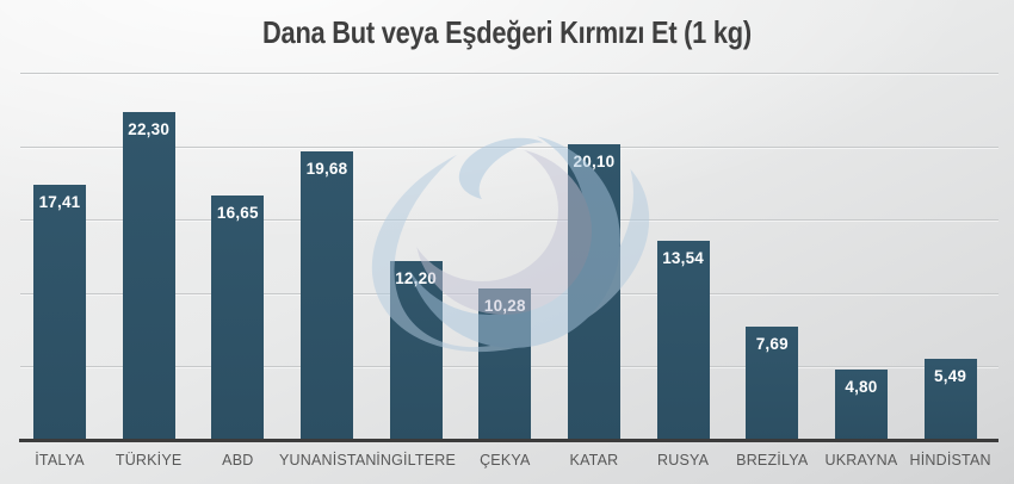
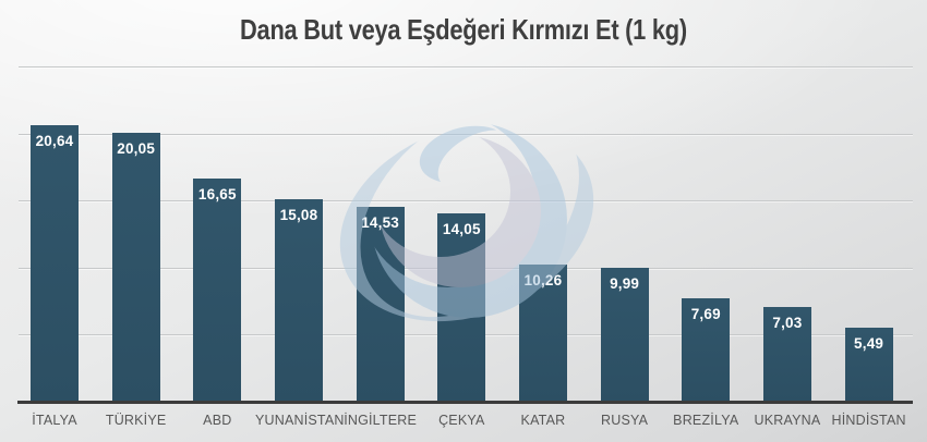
İTALYA: 17,41 -> 20,64
TÜRKİYE: 22,30 -> 20,05
YUNANİSTAN: 19,68 -> 15,08
İNGİLTERE: 12,20 -> 14,53
ÇEKYA: 10,28 -> 14,05
KATAR: 20,10 -> 10,26
RUSYA: 13,54 -> 9,99
UKRAYNA: 4,80 -> 7,03
